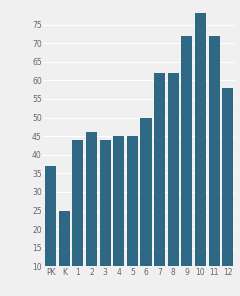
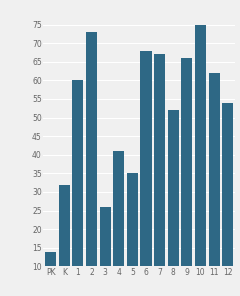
PK: 37 -> 14
K: 25 -> 32
1: 44 -> 60
2: 46 -> 73
3: 44 -> 26
4: 45 -> 41
5: 45 -> 35
6: 50 -> 68
7: 62 -> 67
8: 62 -> 52
9: 72 -> 66
10: 78 -> 75
11: 72 -> 62
12: 58 -> 54
